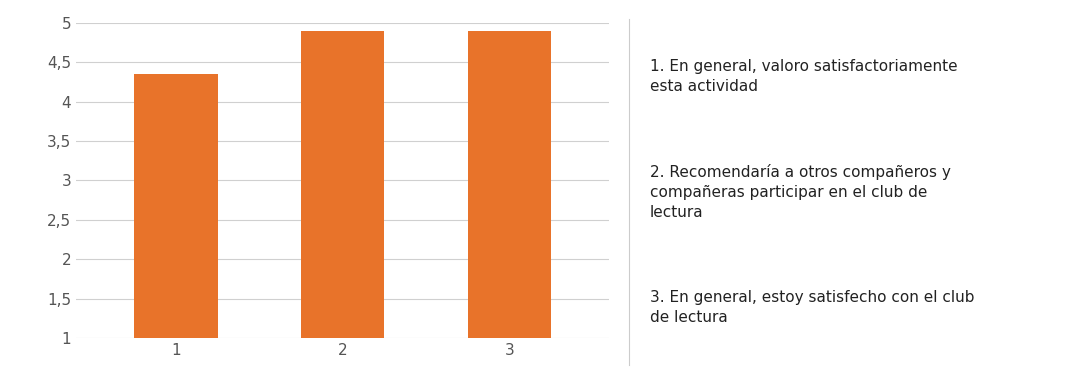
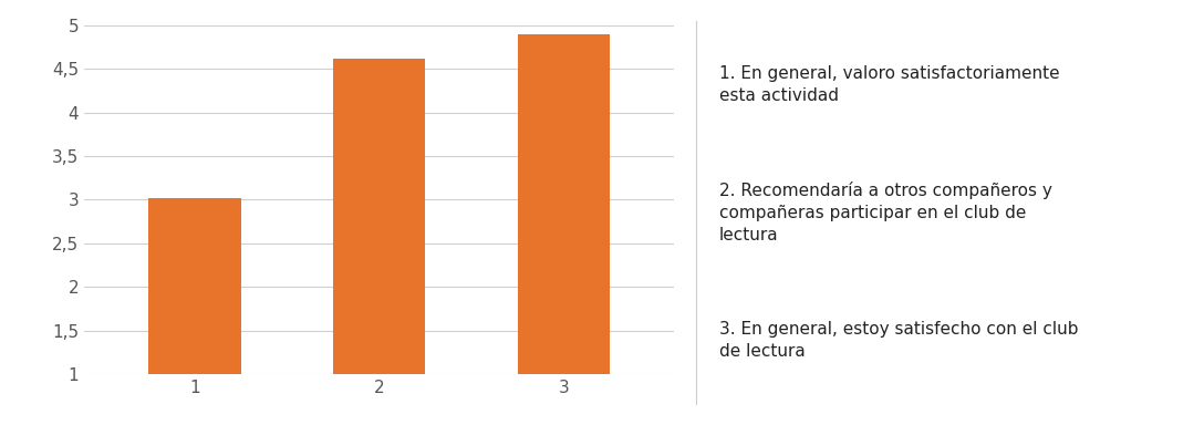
1: 4,35 -> 3,02
2: 4,90 -> 4,62
